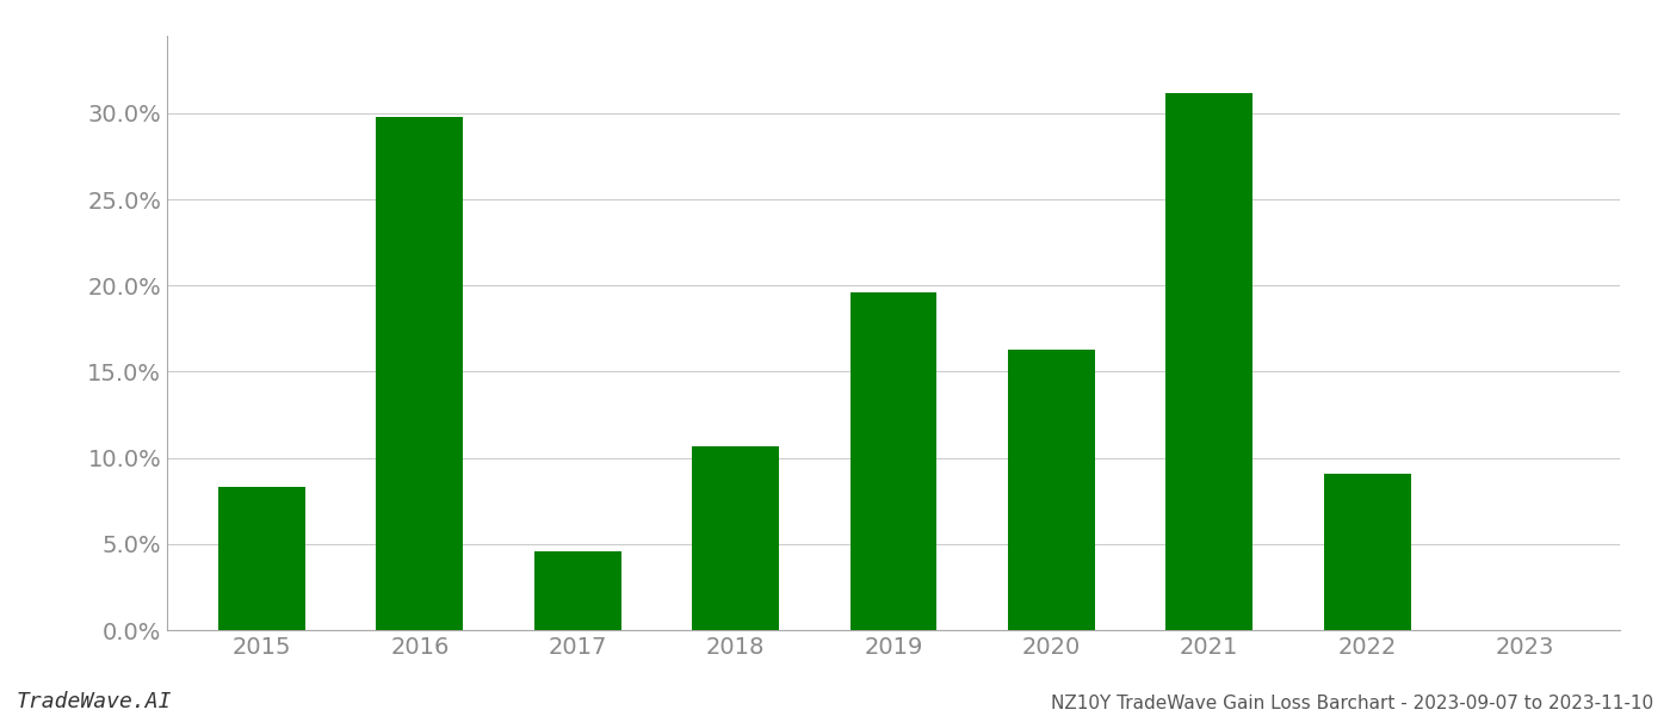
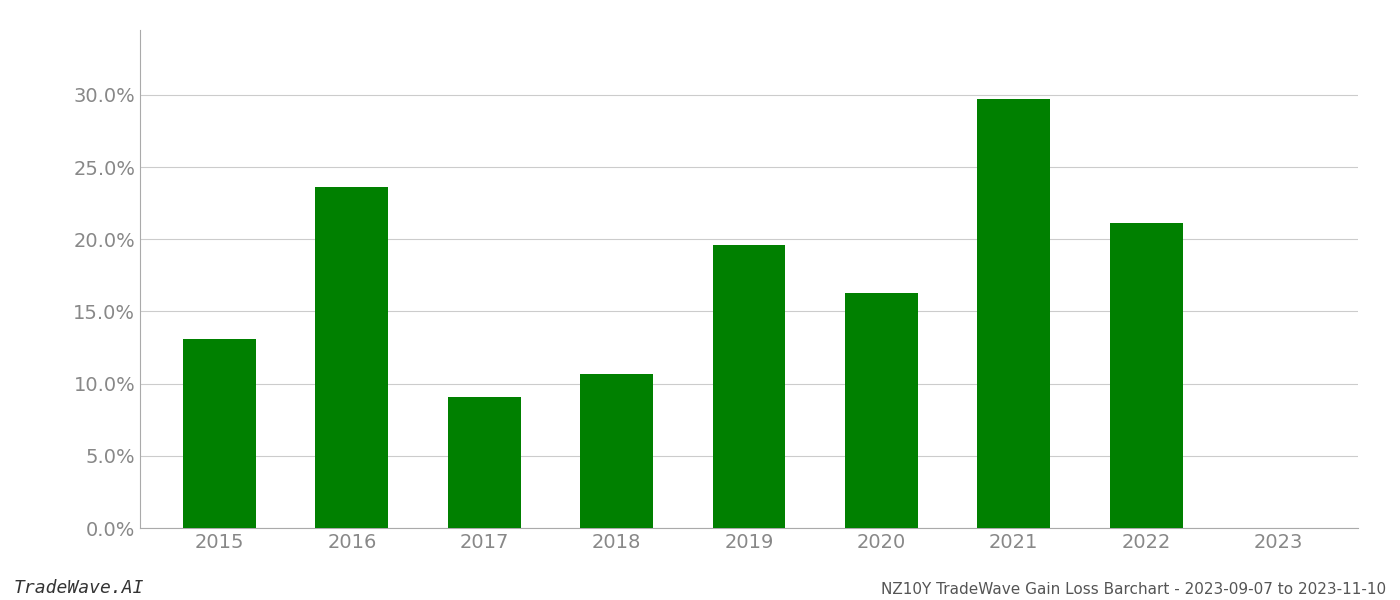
2015: 8.3% -> 13.1%
2016: 29.8% -> 23.6%
2017: 4.6% -> 9.1%
2021: 31.2% -> 29.7%
2022: 9.1% -> 21.1%
